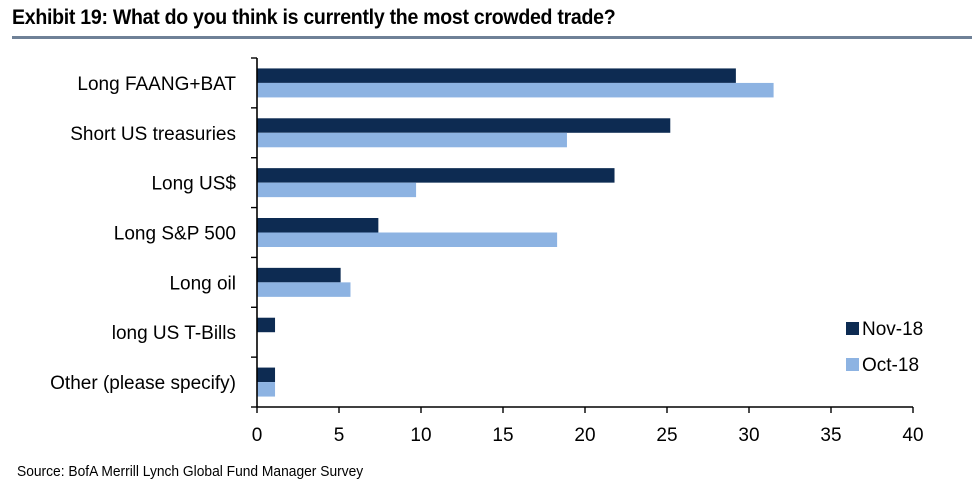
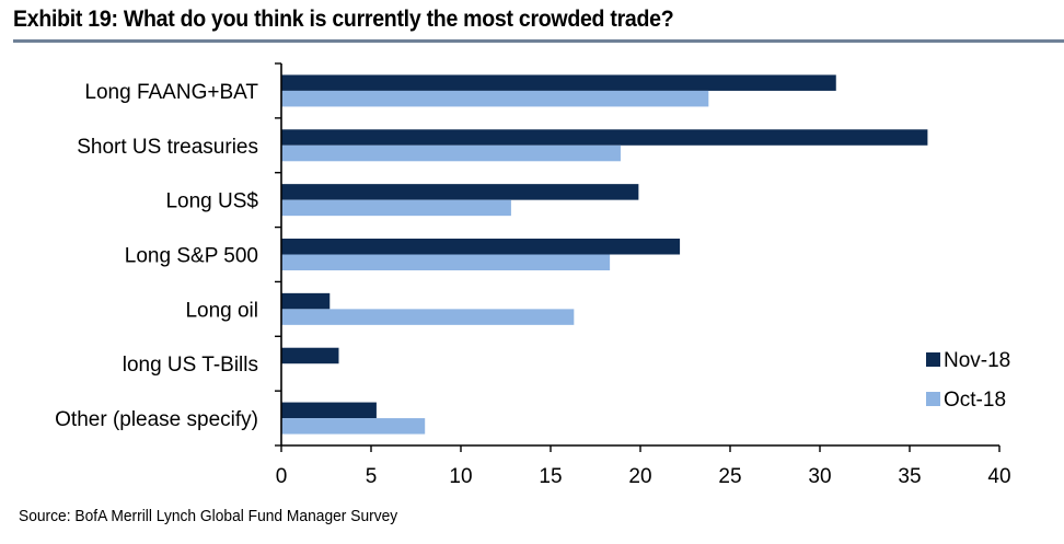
Nov-18/Long FAANG+BAT: 29.2 -> 30.9
Oct-18/Long FAANG+BAT: 31.5 -> 23.8
Nov-18/Short US treasuries: 25.2 -> 36.0
Nov-18/Long US$: 21.8 -> 19.9
Oct-18/Long US$: 9.7 -> 12.8
Nov-18/Long S&P 500: 7.4 -> 22.2
Nov-18/Long oil: 5.1 -> 2.7
Oct-18/Long oil: 5.7 -> 16.3
Nov-18/long US T-Bills: 1.1 -> 3.2
Nov-18/Other (please specify): 1.1 -> 5.3
Oct-18/Other (please specify): 1.1 -> 8.0
